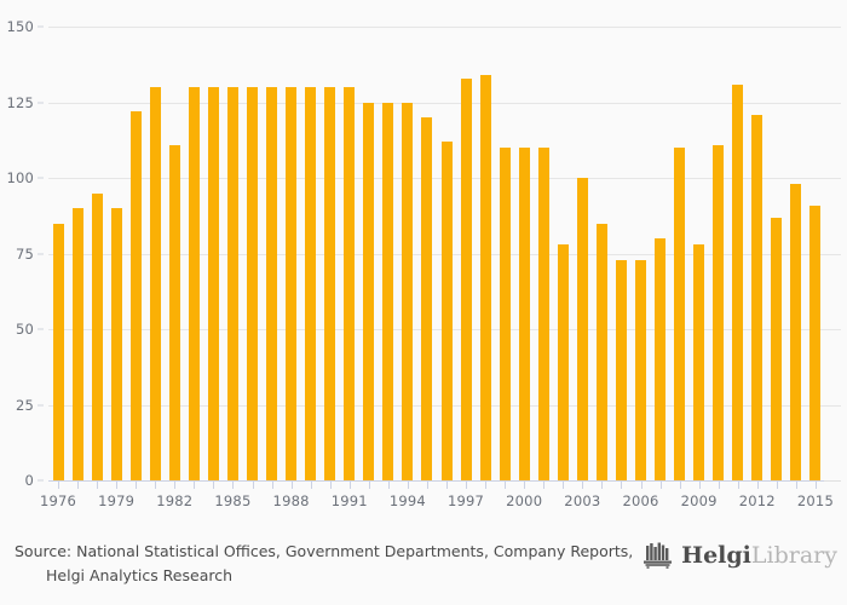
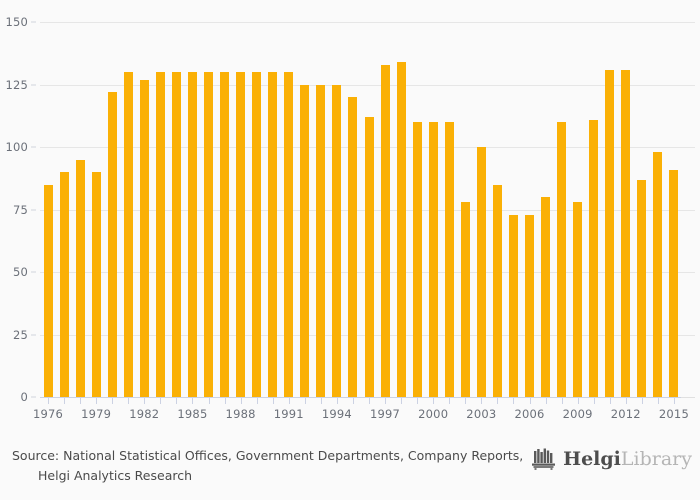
1982: 111 -> 127
2012: 121 -> 131
